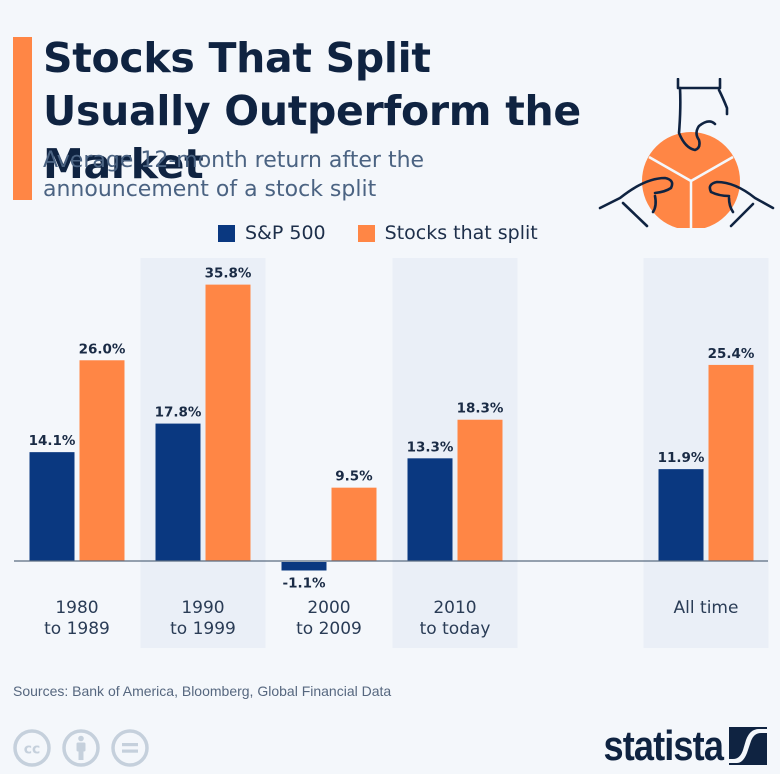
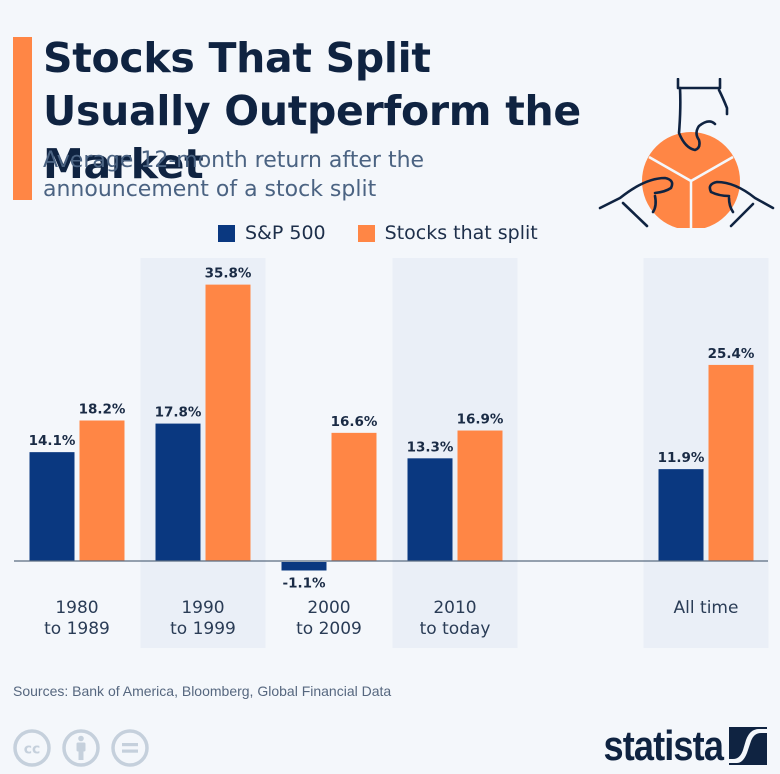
Stocks that split/1980 to 1989: 26.0% -> 18.2%
Stocks that split/2000 to 2009: 9.5% -> 16.6%
Stocks that split/2010 to today: 18.3% -> 16.9%
